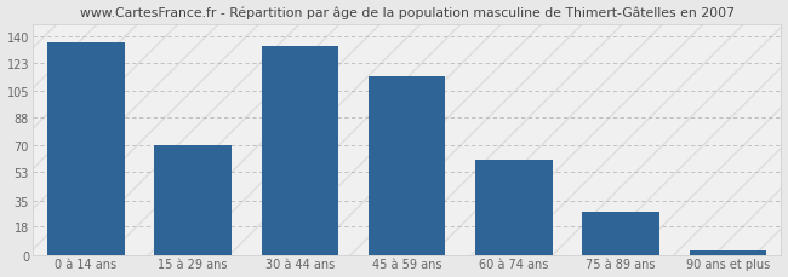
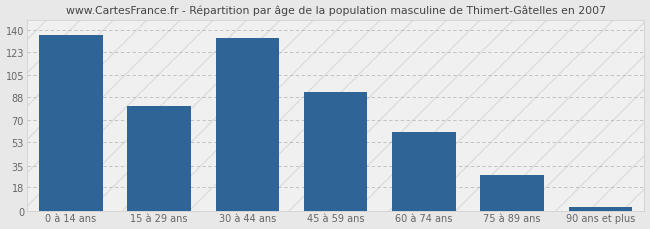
15 à 29 ans: 70 -> 81
45 à 59 ans: 115 -> 92
